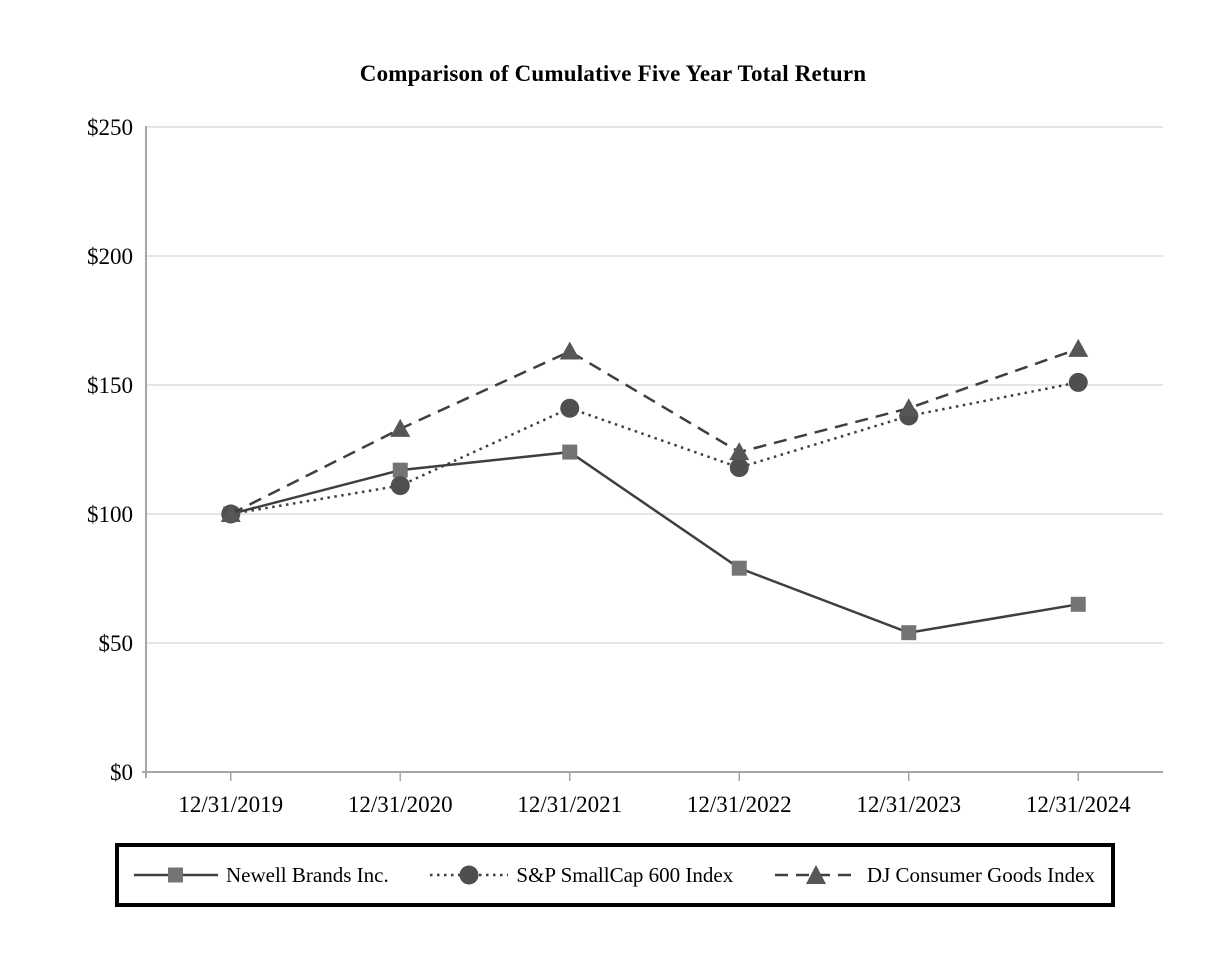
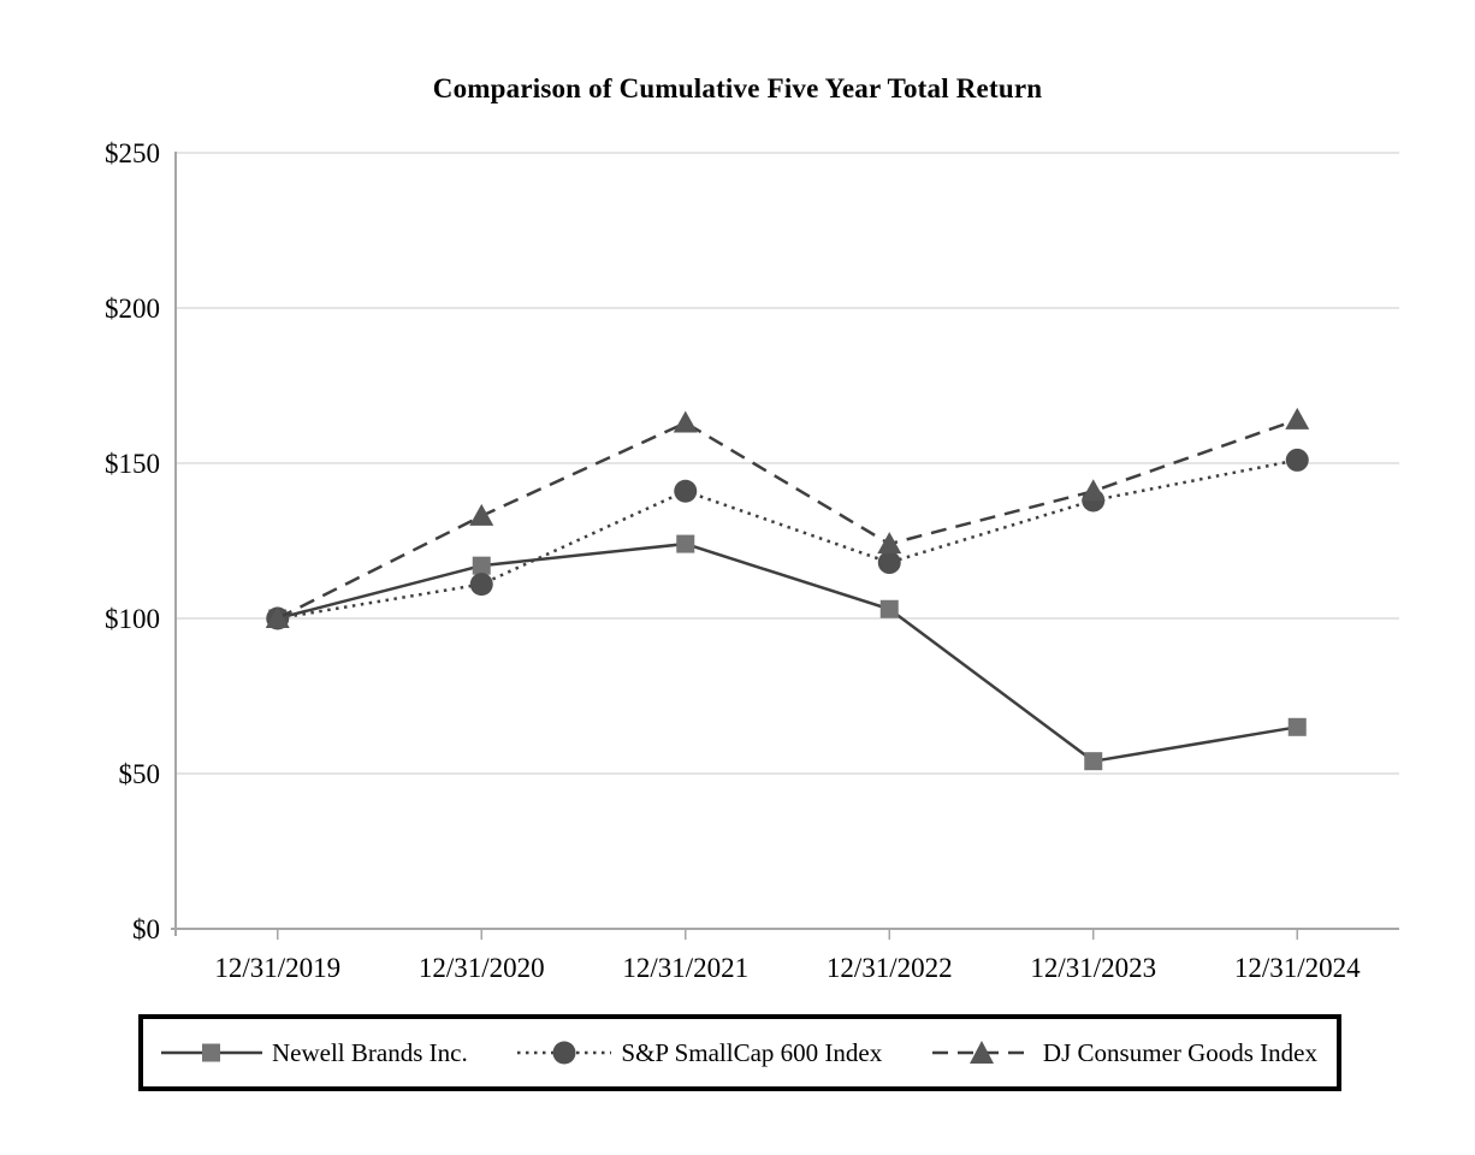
Newell Brands Inc./12/31/2022: $79 -> $103
